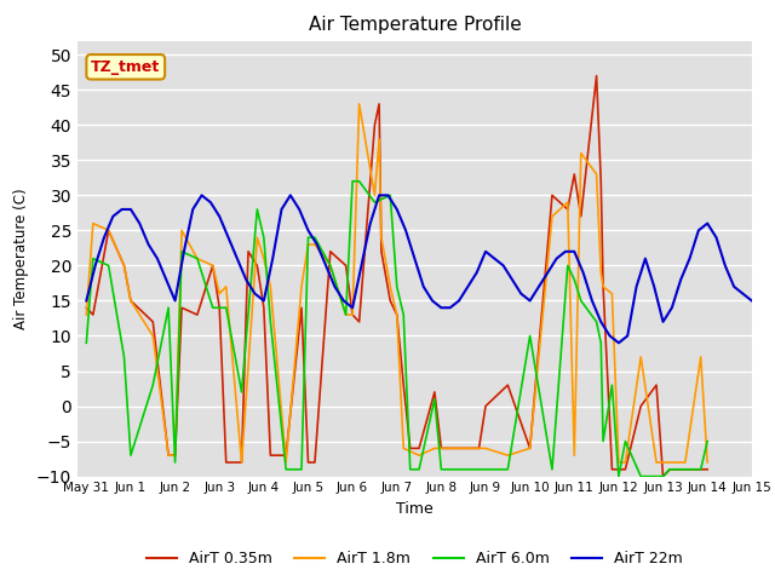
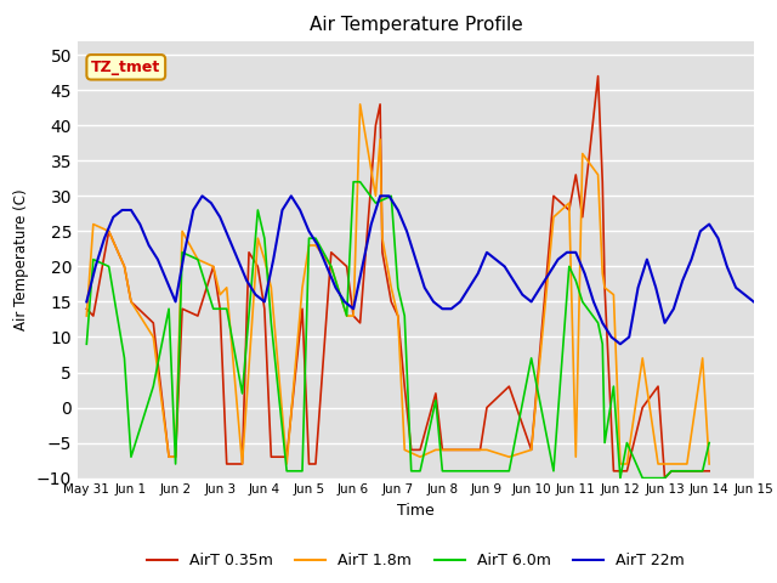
AirT 6.0m/Jun 10: 10 -> 7
